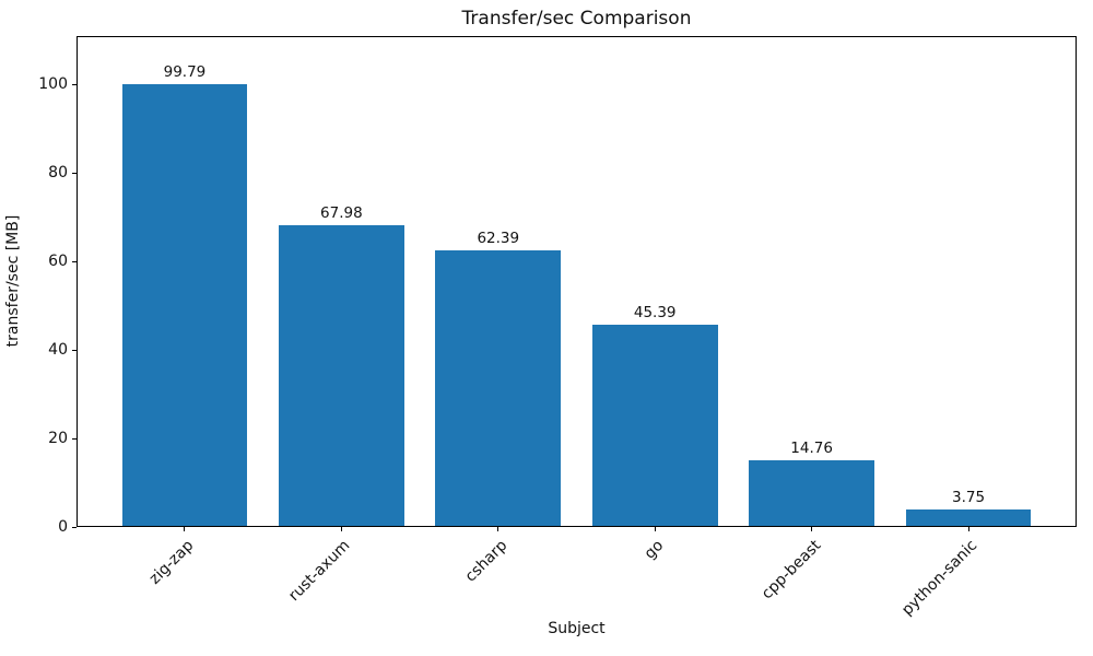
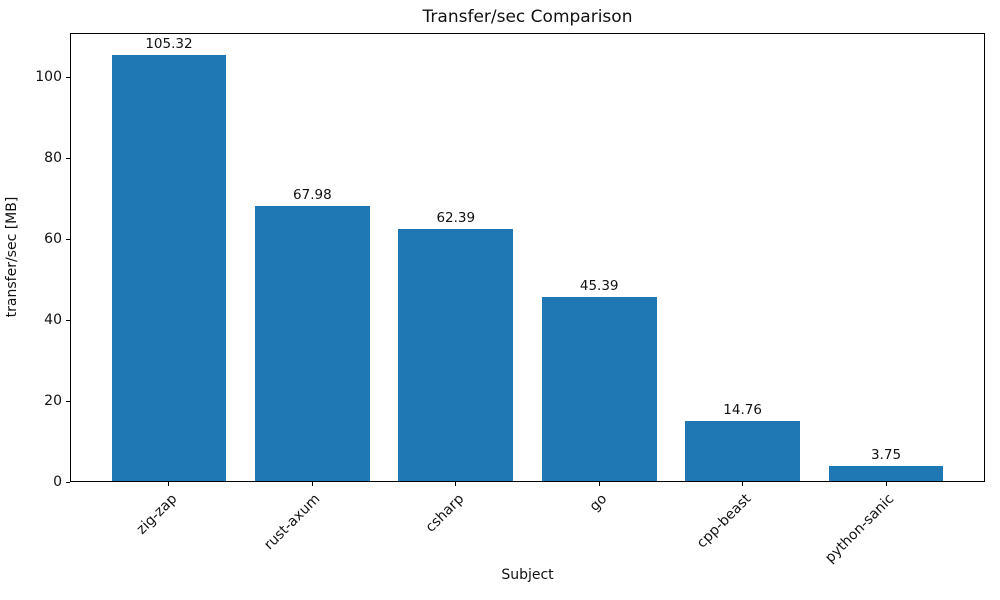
zig-zap: 99.79 -> 105.32
